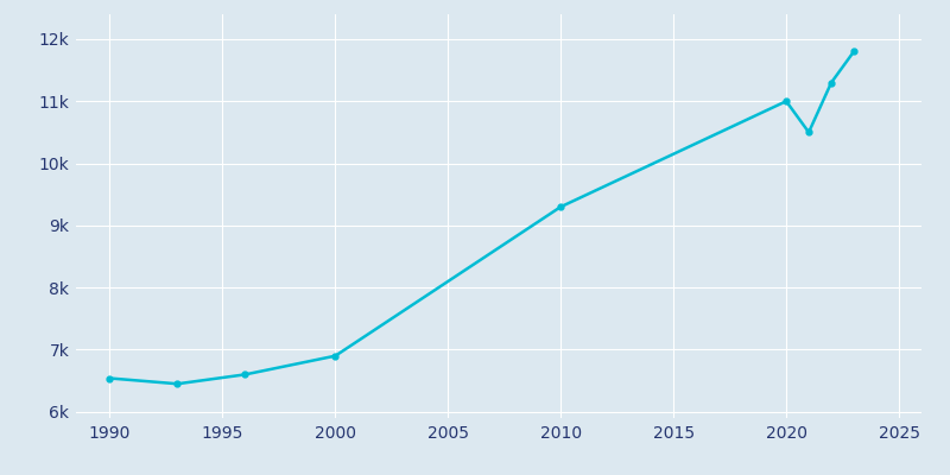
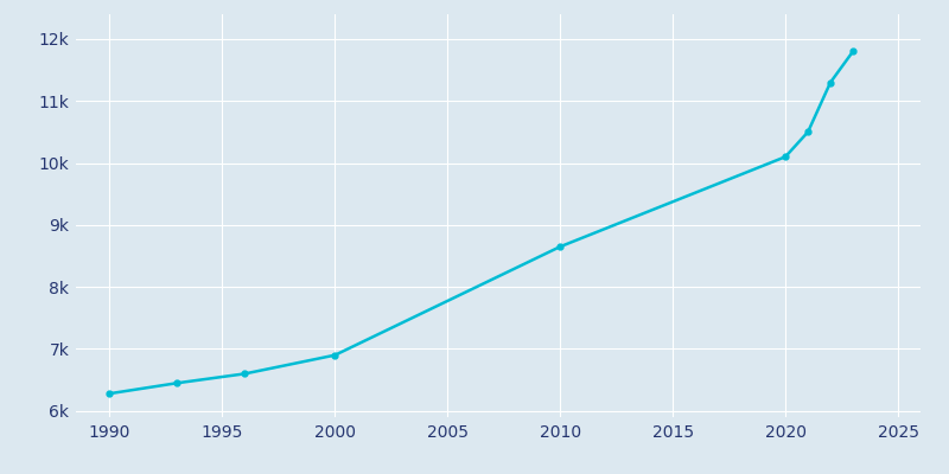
1990: 6.54k -> 6.28k
2010: 9.30k -> 8.65k
2020: 11.00k -> 10.10k
